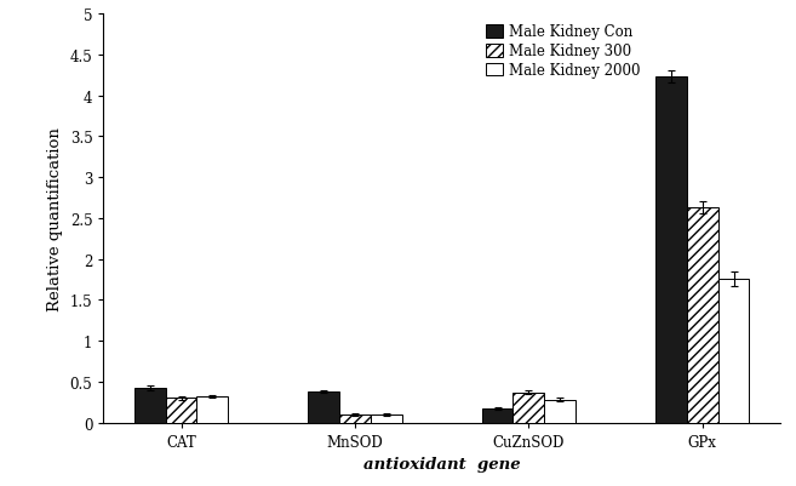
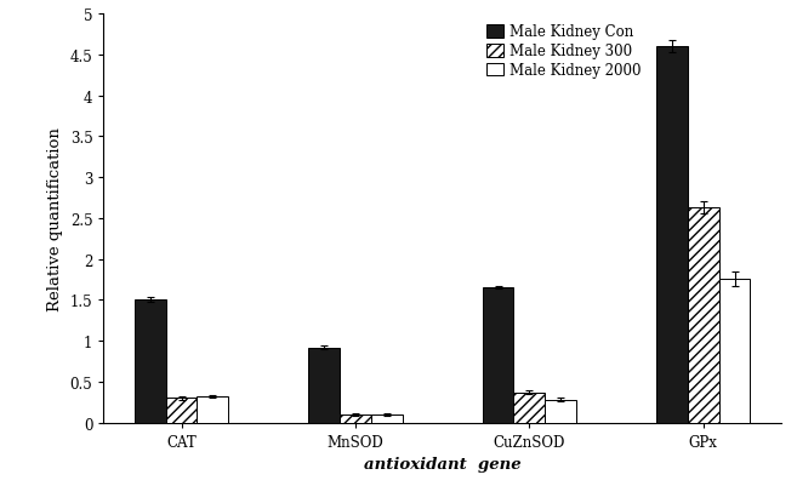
Male Kidney Con/CAT: 0.42 -> 1.50
Male Kidney Con/MnSOD: 0.38 -> 0.92
Male Kidney Con/CuZnSOD: 0.17 -> 1.66
Male Kidney Con/GPx: 4.23 -> 4.60
